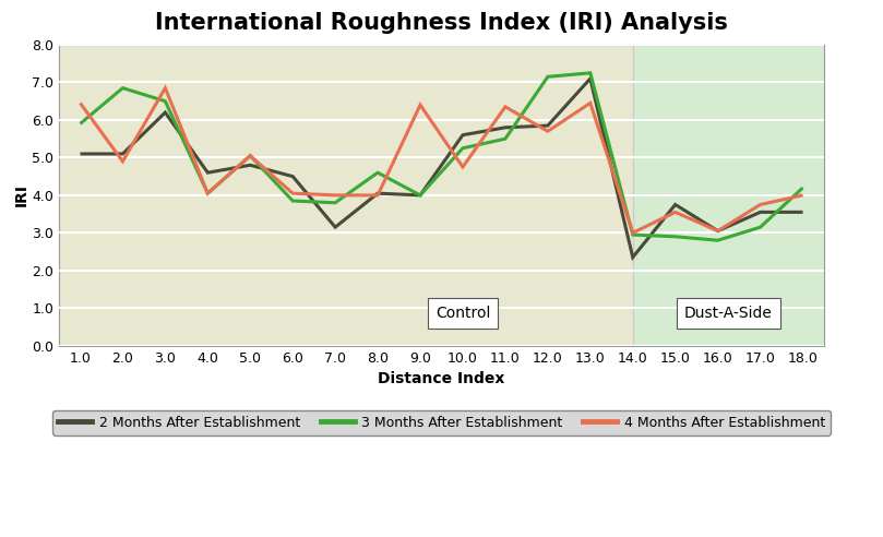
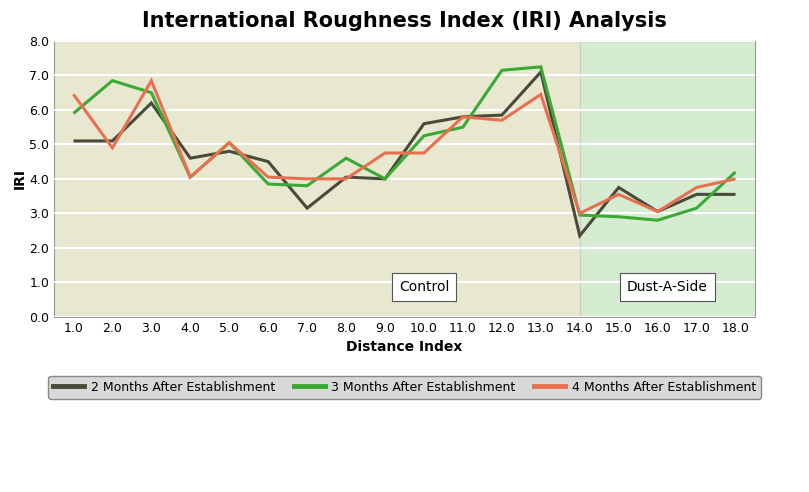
4 Months After Establishment/9.0: 6.40 -> 4.75
4 Months After Establishment/11.0: 6.35 -> 5.80
